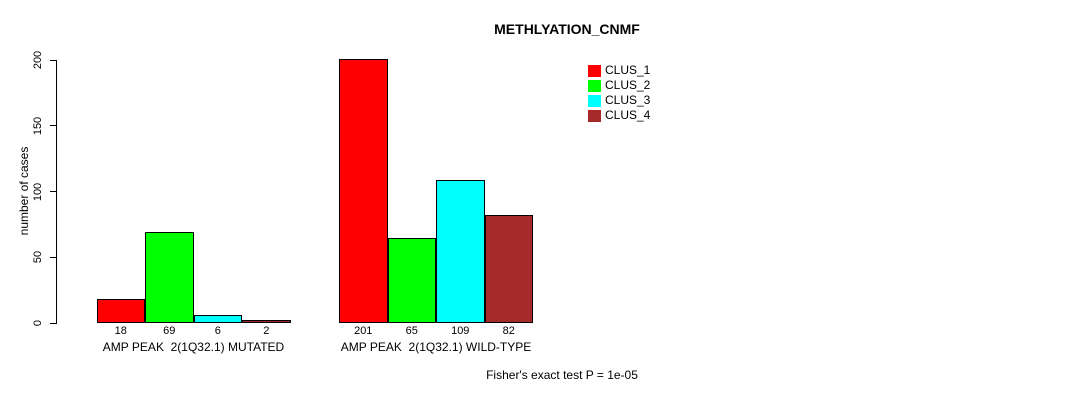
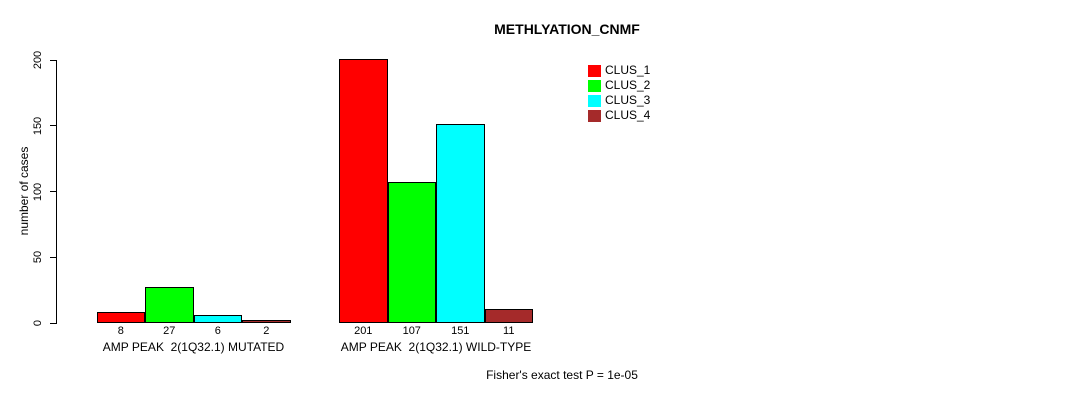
CLUS_1/AMP PEAK 2(1Q32.1) MUTATED: 18 -> 8
CLUS_2/AMP PEAK 2(1Q32.1) MUTATED: 69 -> 27
CLUS_2/AMP PEAK 2(1Q32.1) WILD-TYPE: 65 -> 107
CLUS_3/AMP PEAK 2(1Q32.1) WILD-TYPE: 109 -> 151
CLUS_4/AMP PEAK 2(1Q32.1) WILD-TYPE: 82 -> 11
